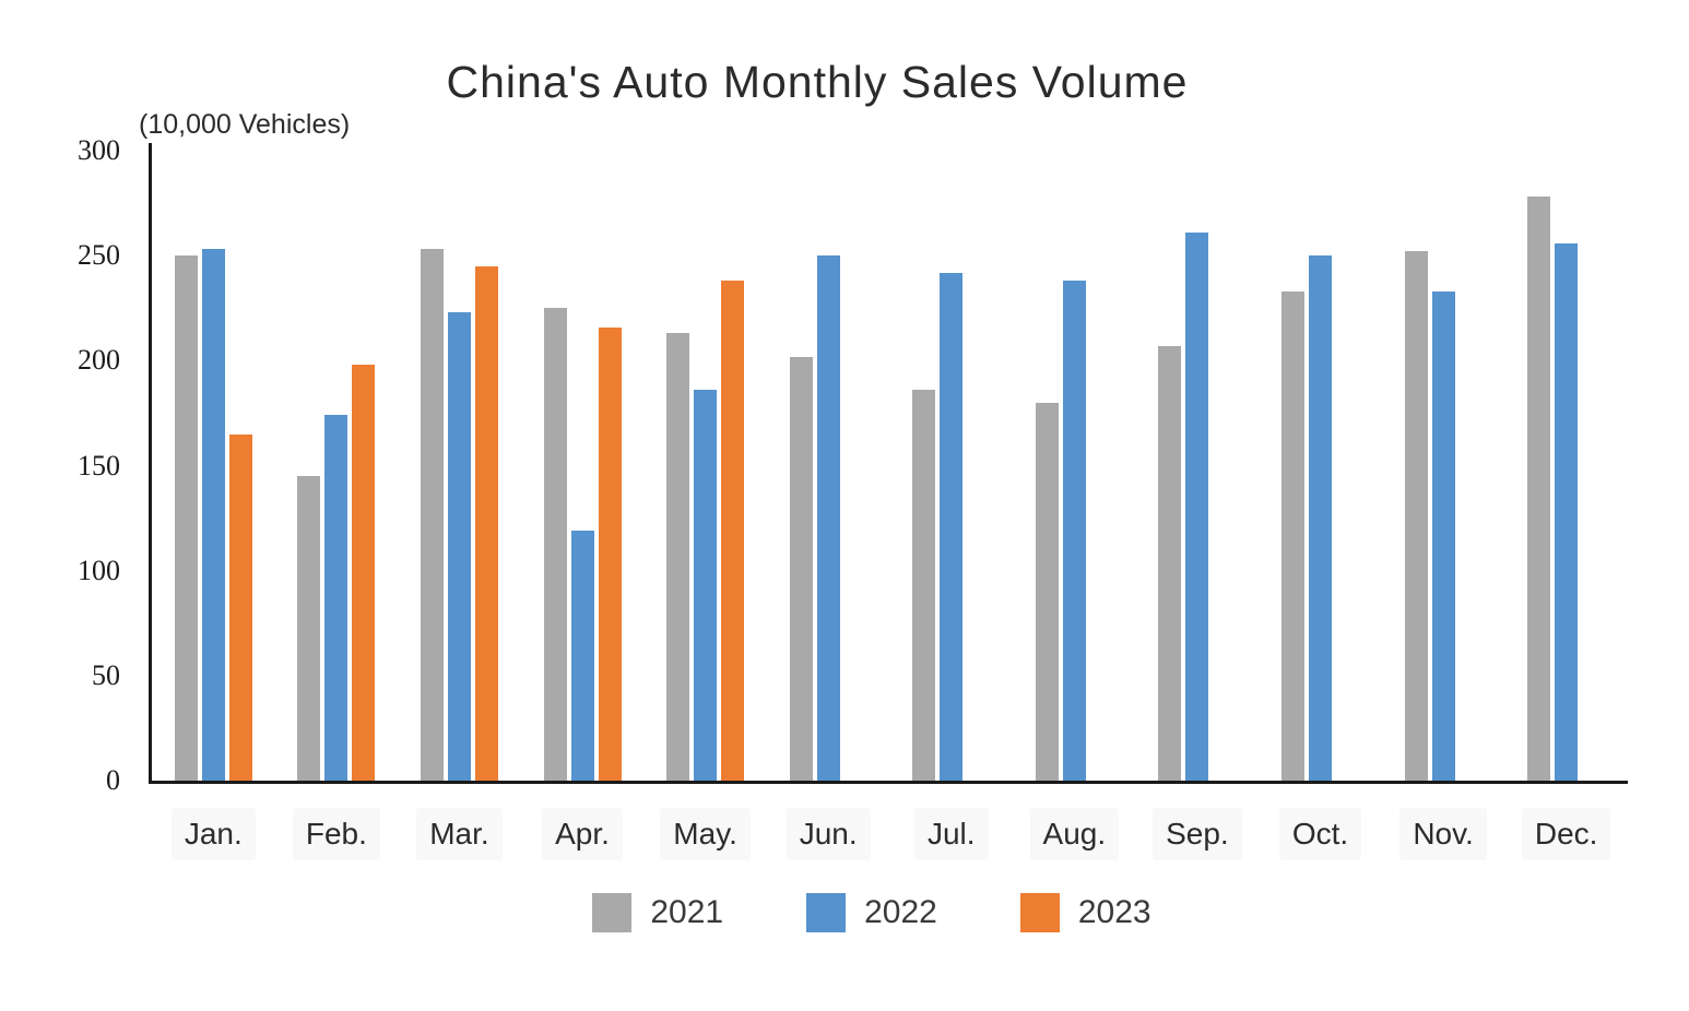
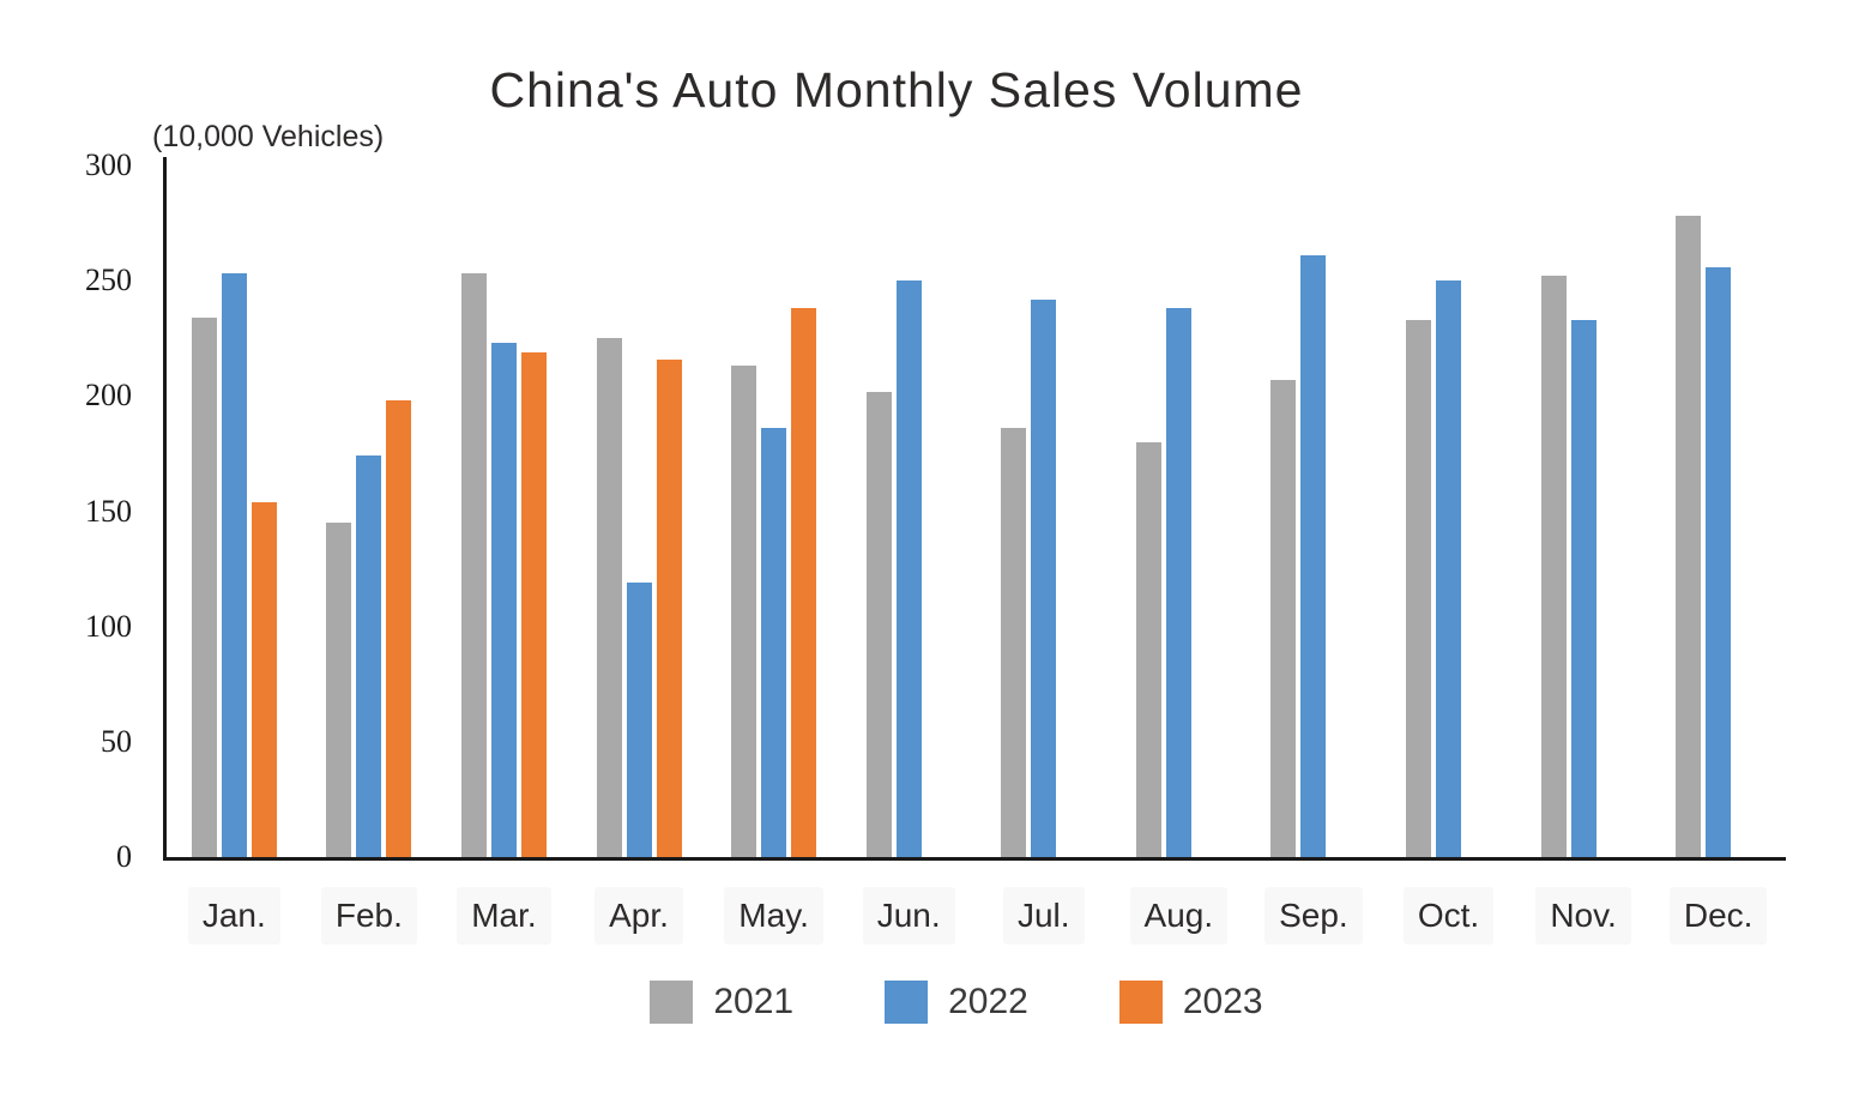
2021/Jan.: 250 -> 234
2023/Jan.: 165 -> 154
2023/Mar.: 245 -> 219
